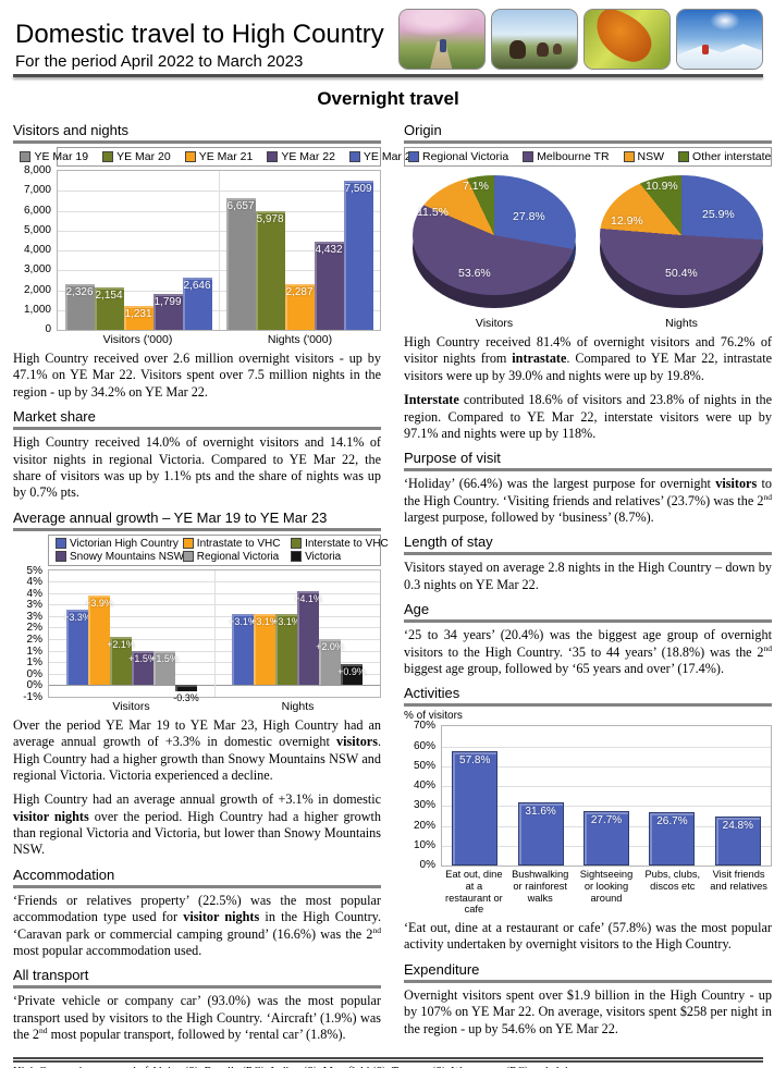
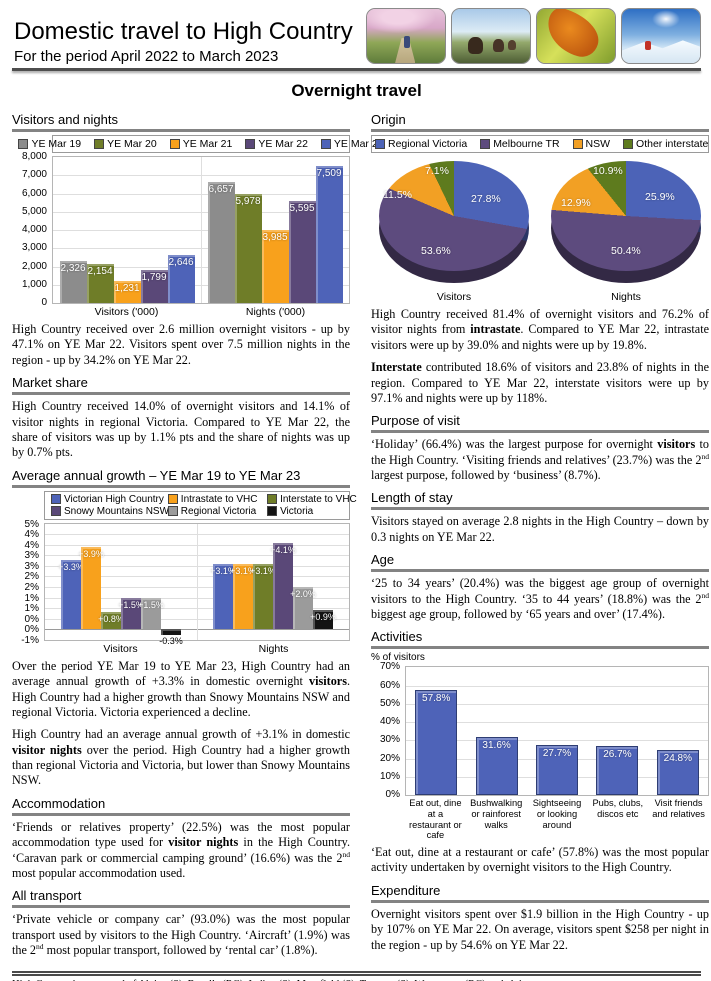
Visitors and nights/YE Mar 21/Nights ('000): 2,287 -> 3,985
Visitors and nights/YE Mar 22/Nights ('000): 4,432 -> 5,595
Average annual growth – YE Mar 19 to YE Mar 23/Interstate to VHC/Visitors: +2.1% -> +0.8%
